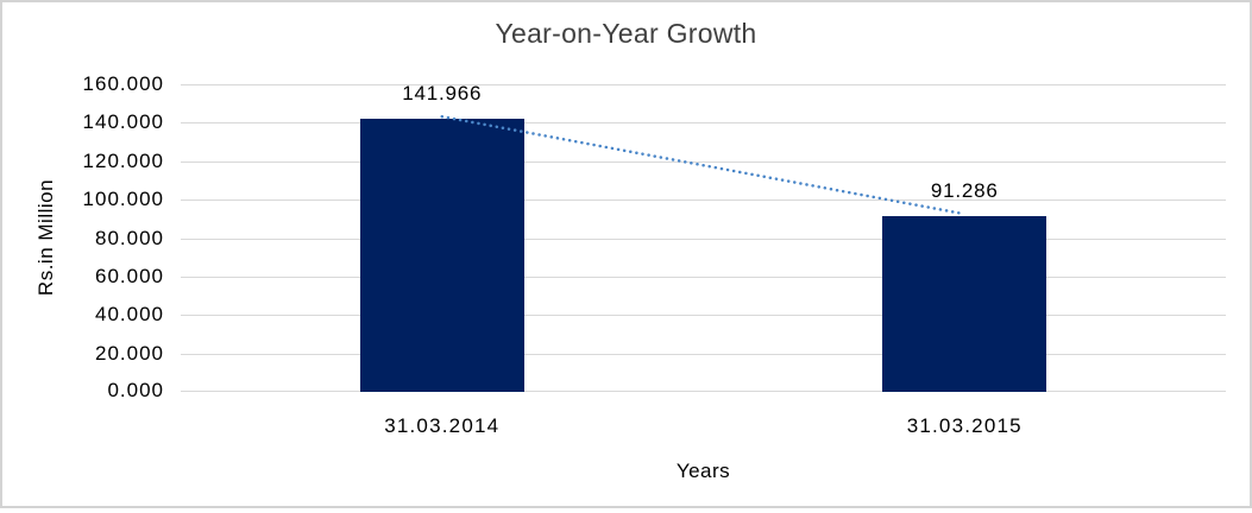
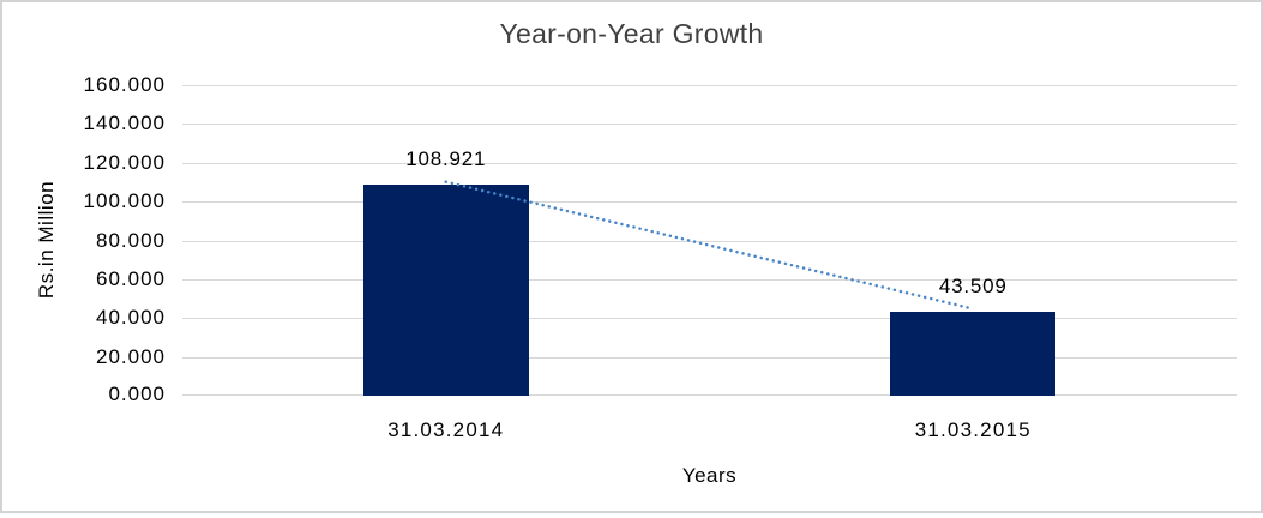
31.03.2014: 141.966 -> 108.921
31.03.2015: 91.286 -> 43.509
